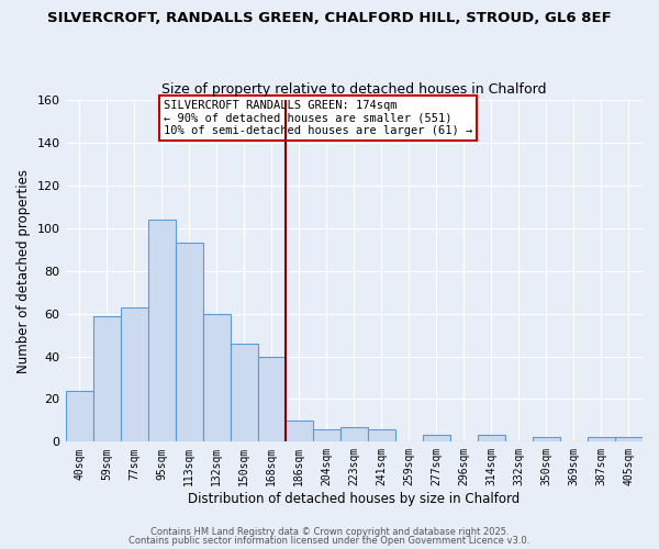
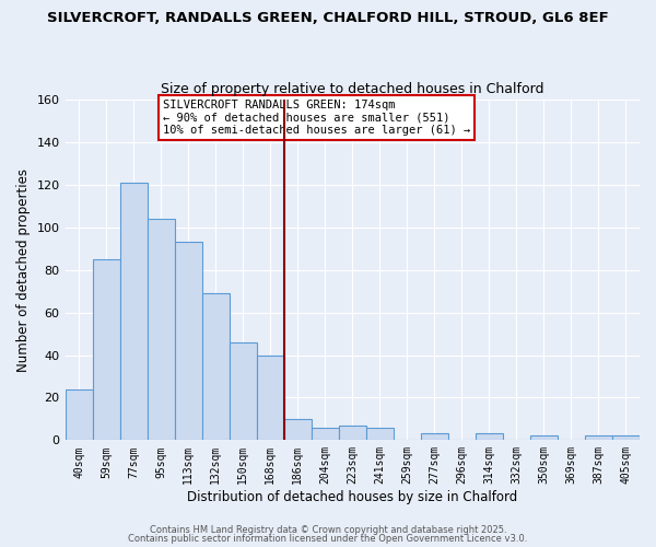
59sqm: 59 -> 85
77sqm: 63 -> 121
132sqm: 60 -> 69
